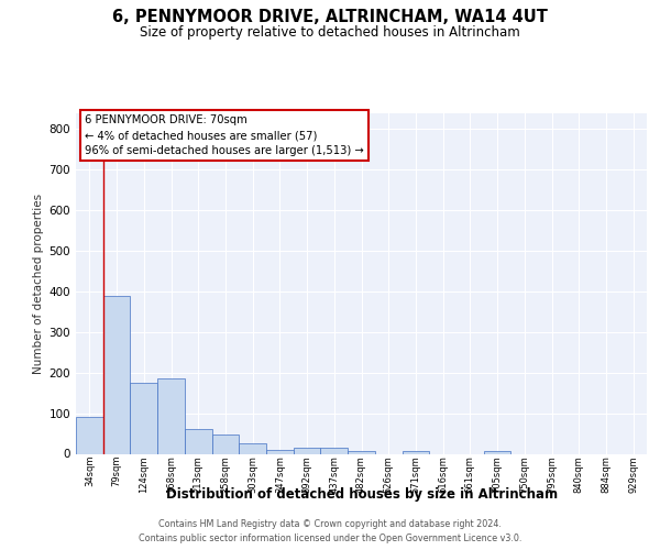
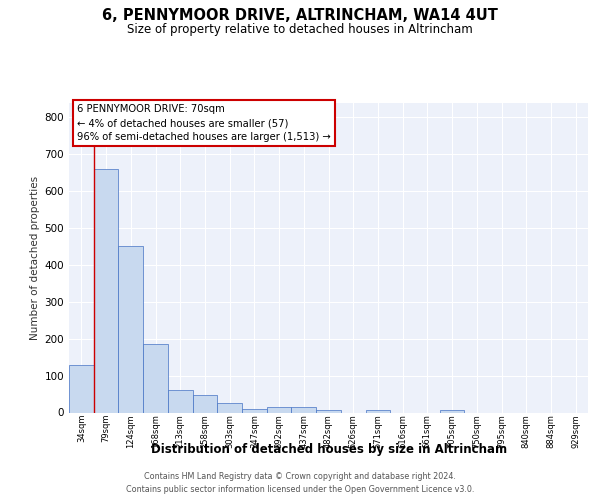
34sqm: 90 -> 128
79sqm: 390 -> 660
124sqm: 175 -> 450
